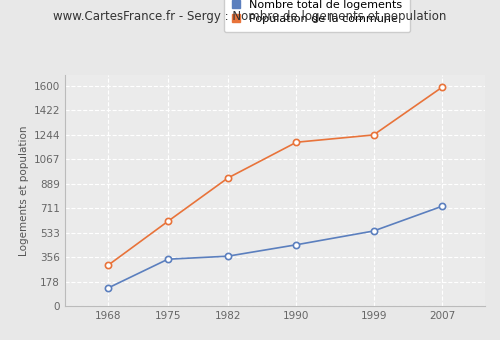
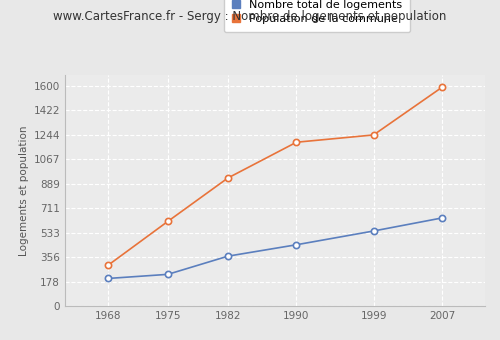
Nombre total de logements/1968: 130 -> 200
Nombre total de logements/1975: 340 -> 230
Nombre total de logements/2007: 720 -> 640
